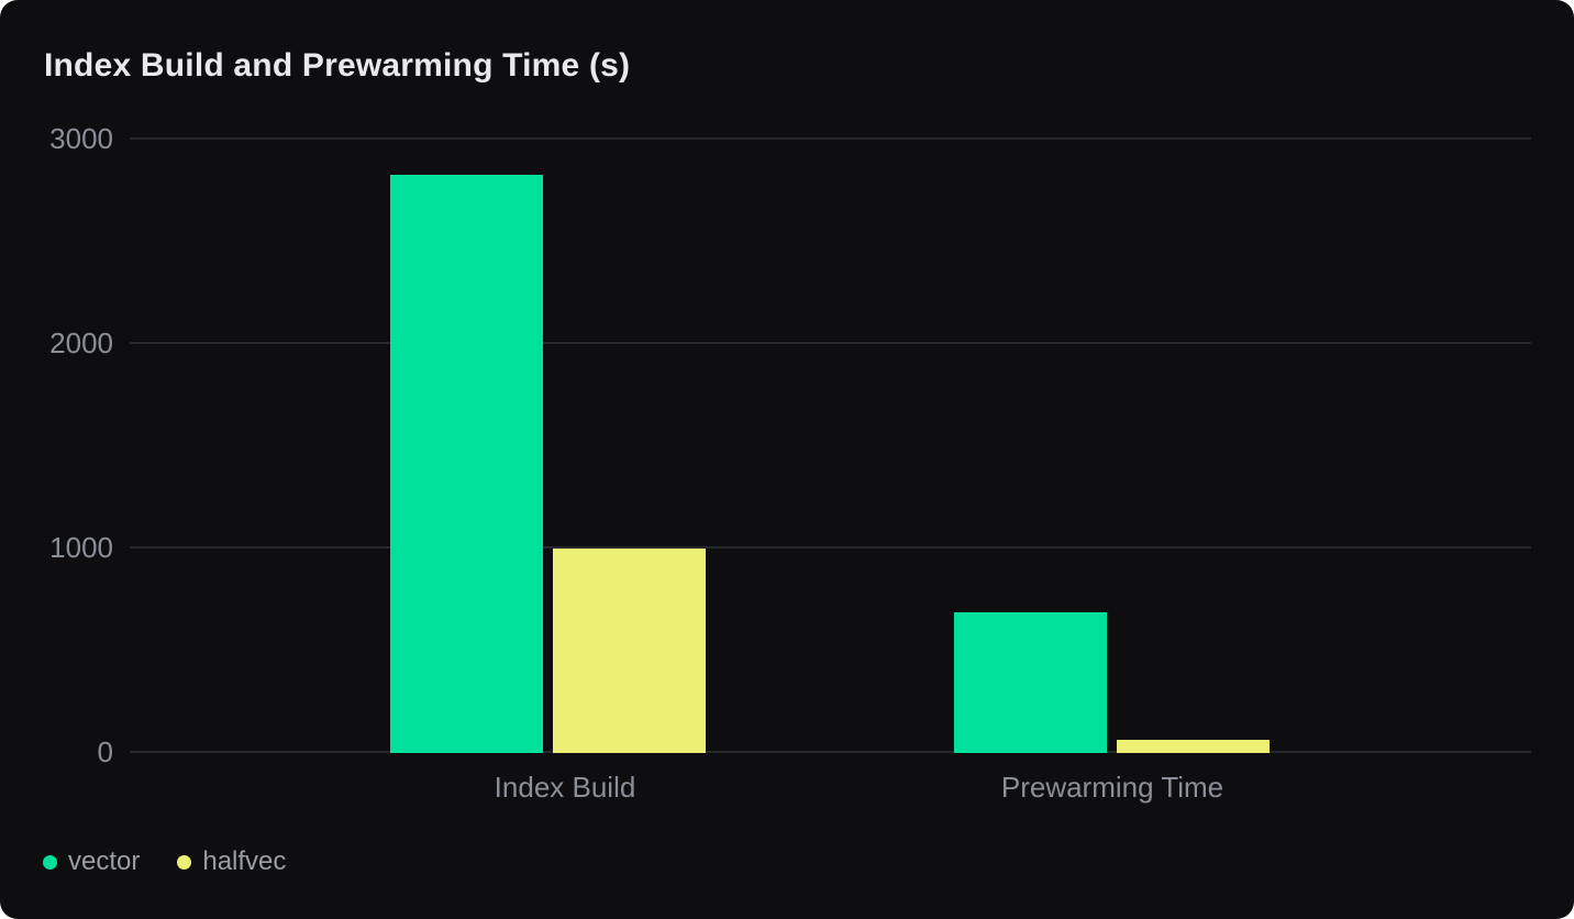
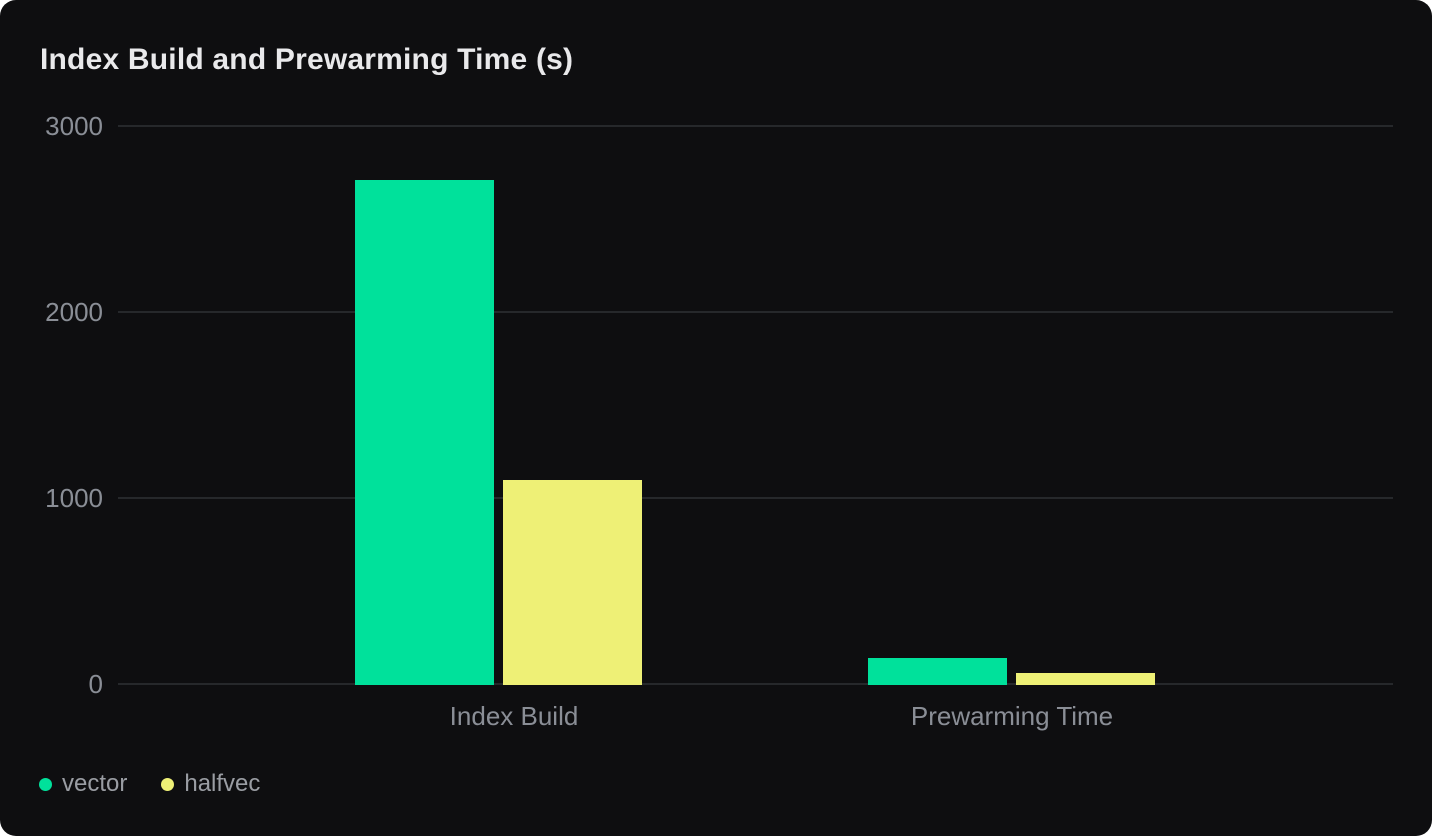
vector/Index Build: 2830 -> 2720
halfvec/Index Build: 1000 -> 1100
vector/Prewarming Time: 690 -> 140
